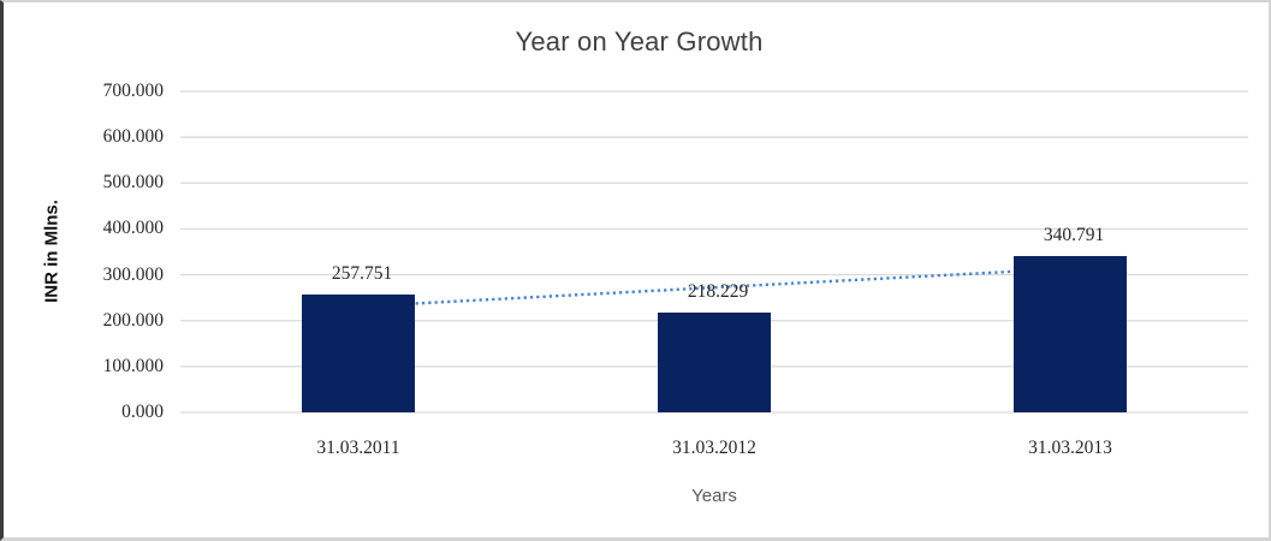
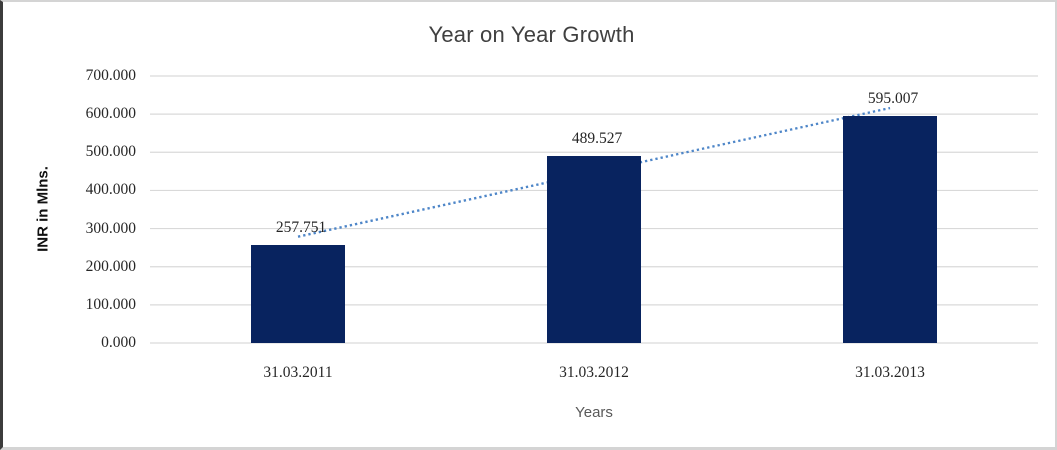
31.03.2012: 218.229 -> 489.527
31.03.2013: 340.791 -> 595.007
